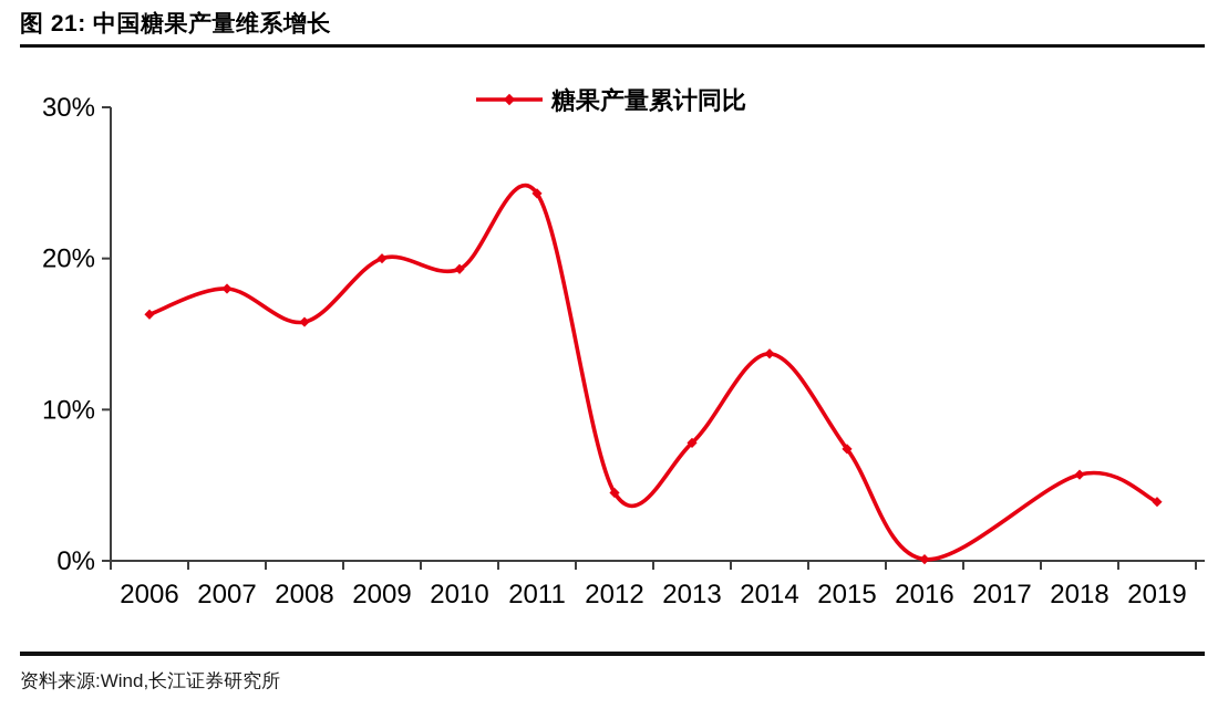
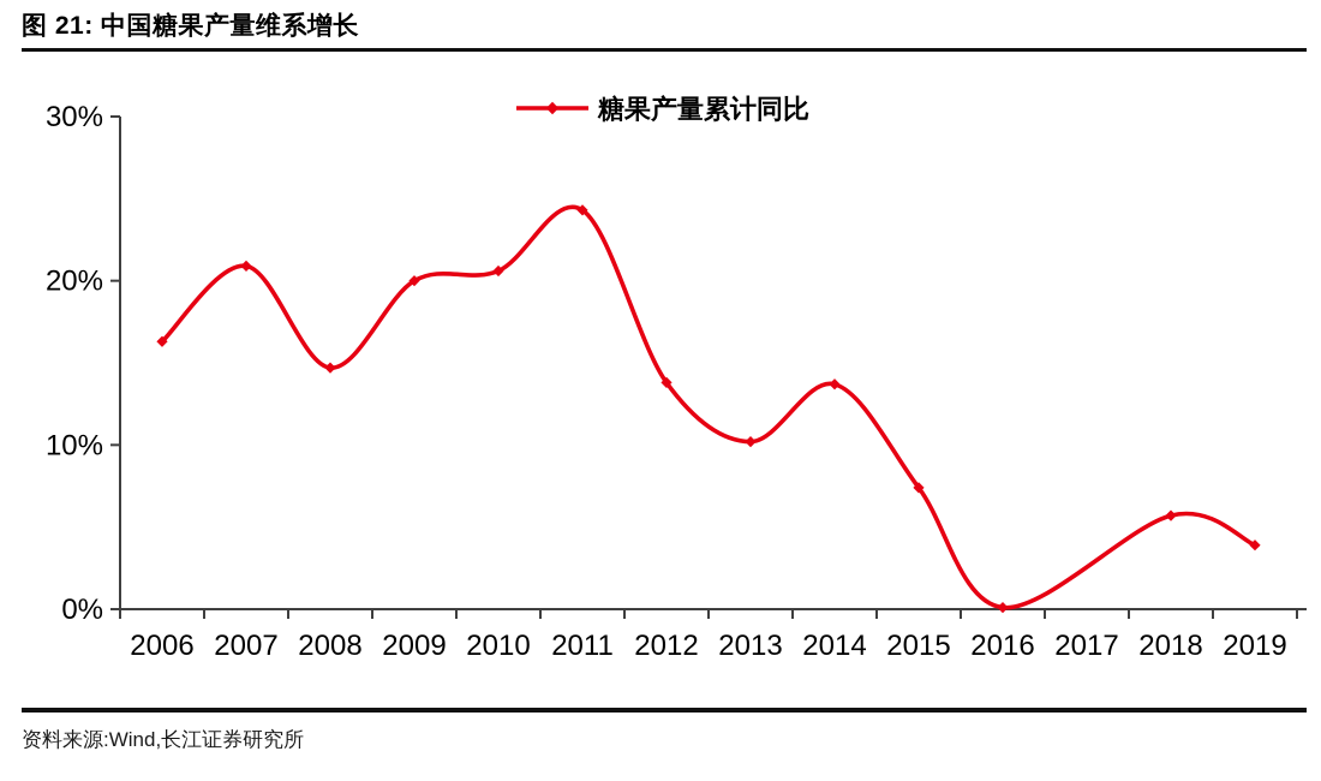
2007: 18.0% -> 20.9%
2008: 15.8% -> 14.7%
2010: 19.3% -> 20.6%
2012: 4.5% -> 13.8%
2013: 7.8% -> 10.2%
